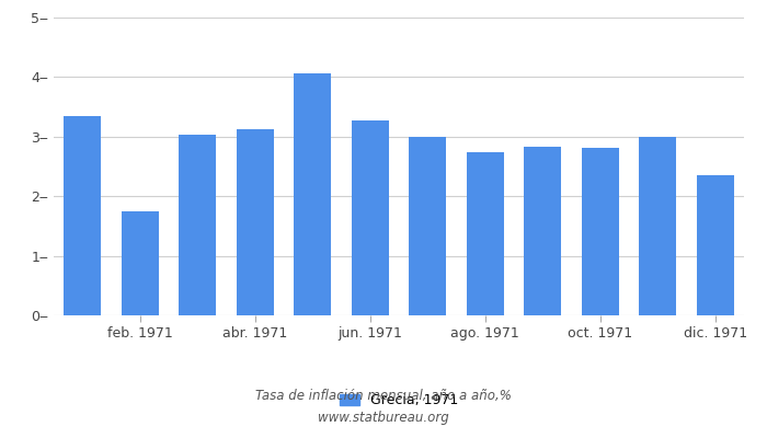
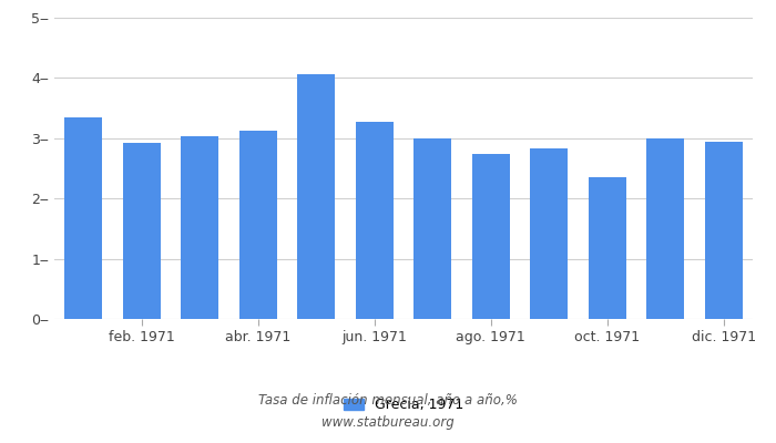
feb. 1971: 1.74‒ -> 2.93‒
oct. 1971: 2.82‒ -> 2.35‒
dic. 1971: 2.36‒ -> 2.95‒
